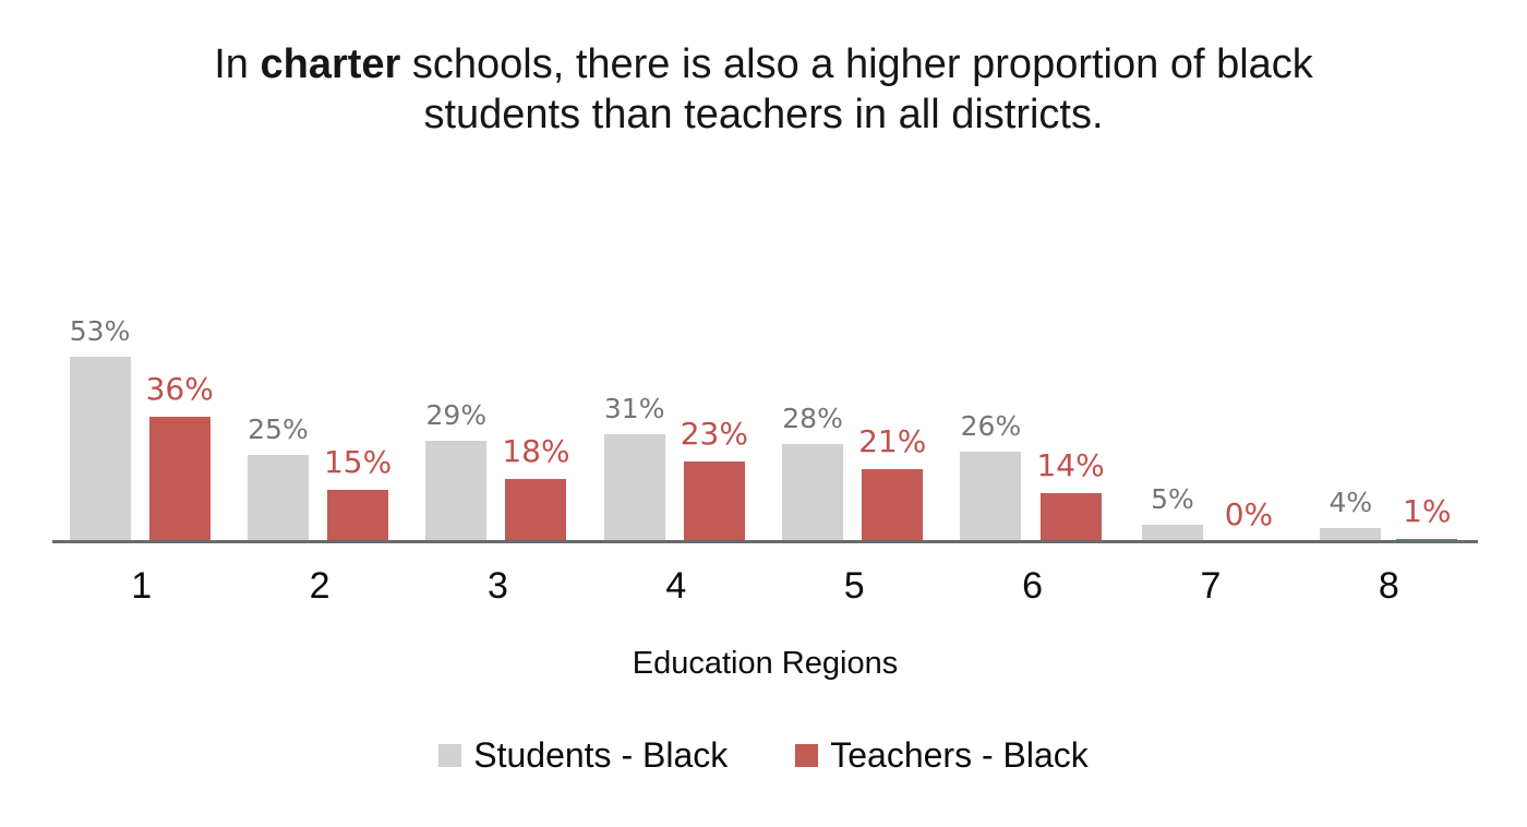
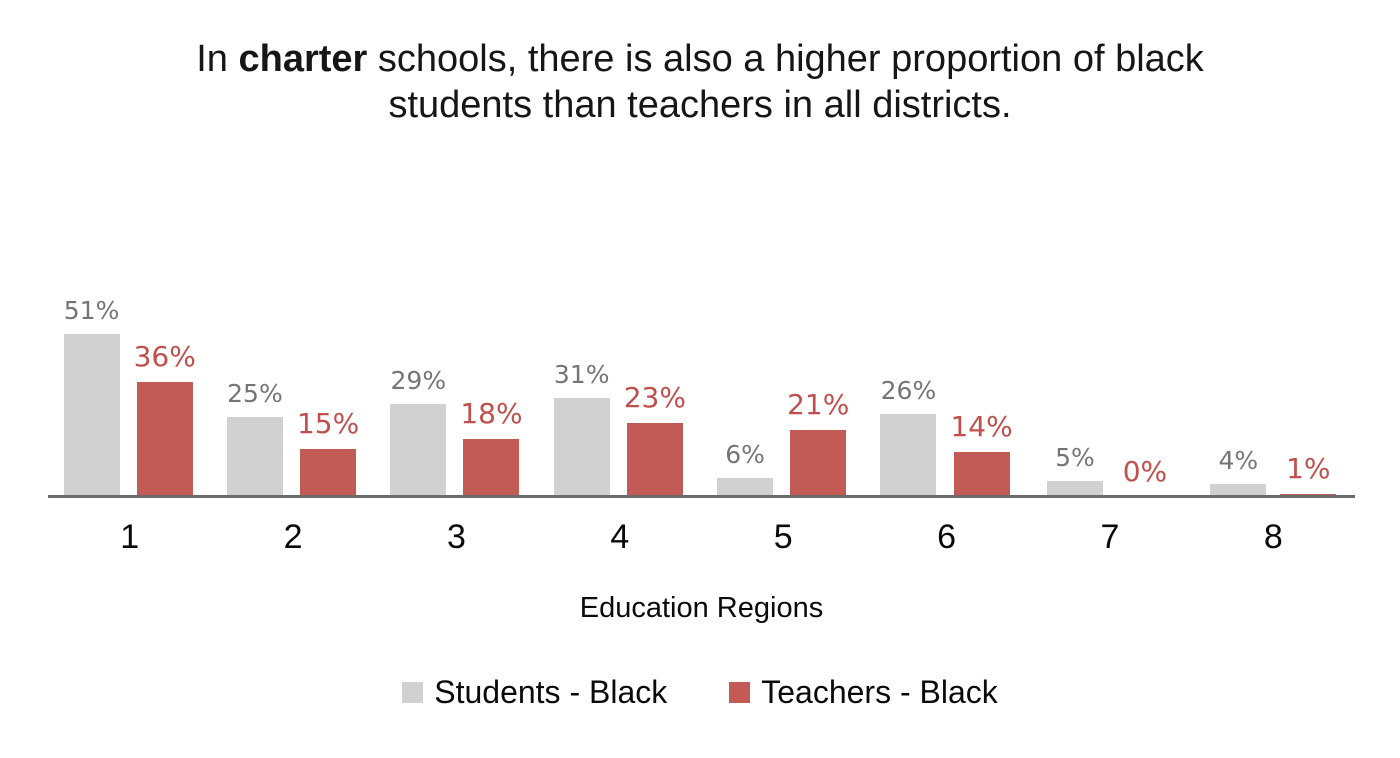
Students - Black/1: 53% -> 51%
Students - Black/5: 28% -> 6%
